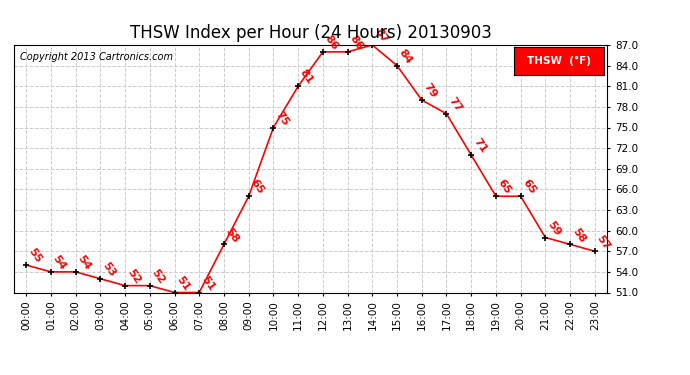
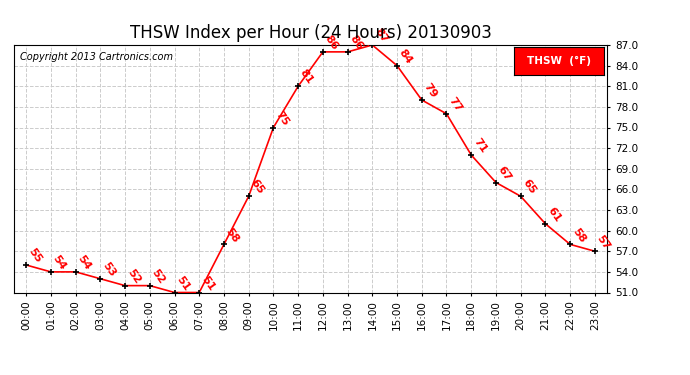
19:00: 65 -> 67
21:00: 59 -> 61
